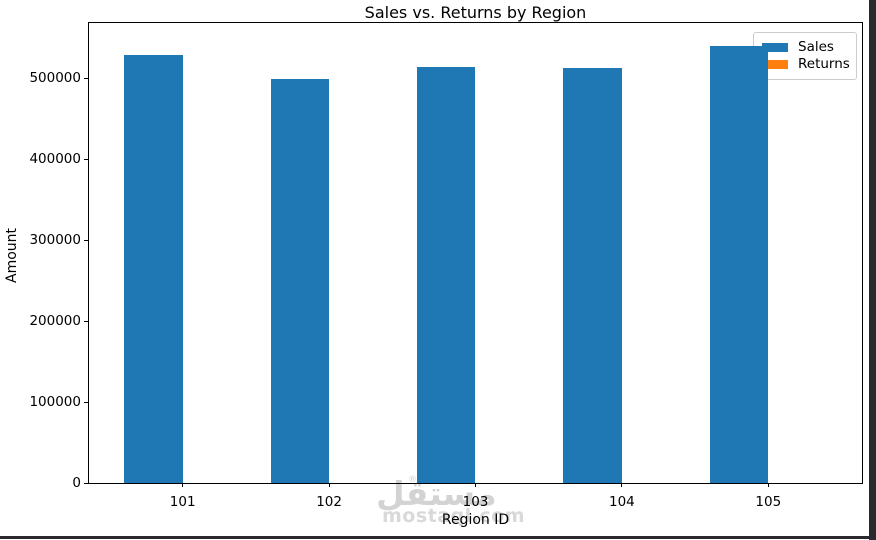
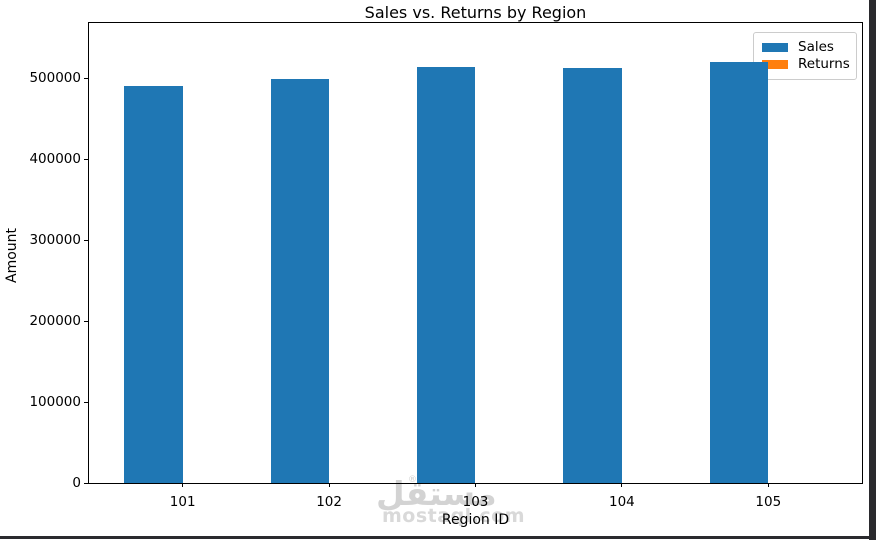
Sales/101: 530000 -> 490000
Sales/105: 540000 -> 520000
